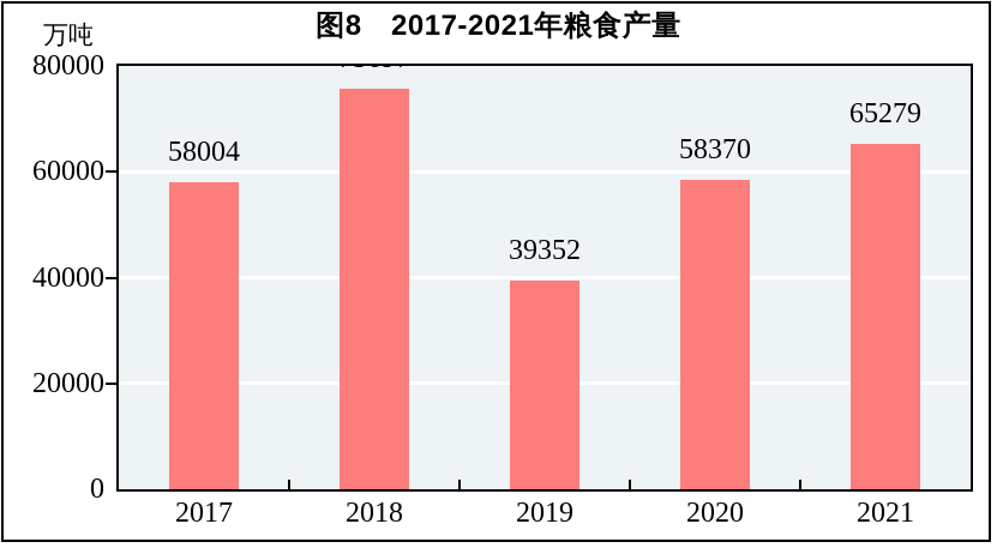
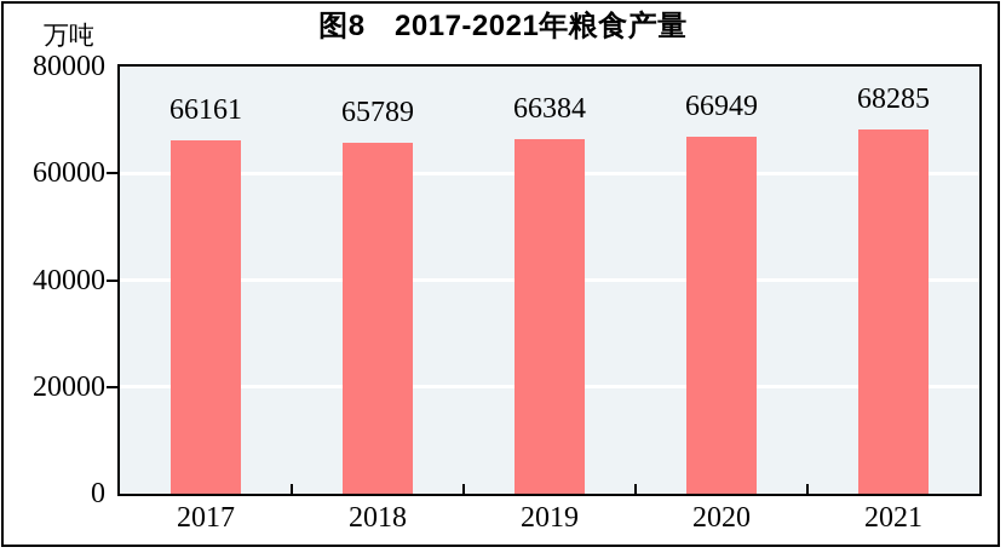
2017: 58004 -> 66161
2018: 75697 -> 65789
2019: 39352 -> 66384
2020: 58370 -> 66949
2021: 65279 -> 68285
